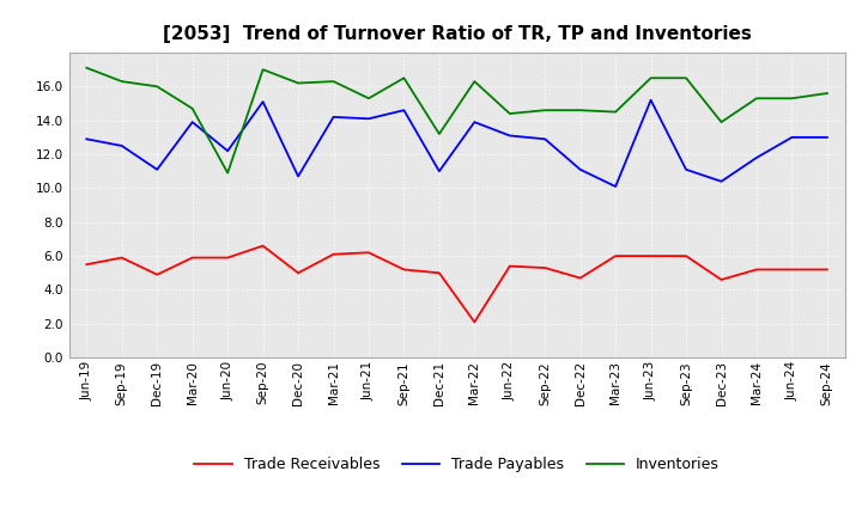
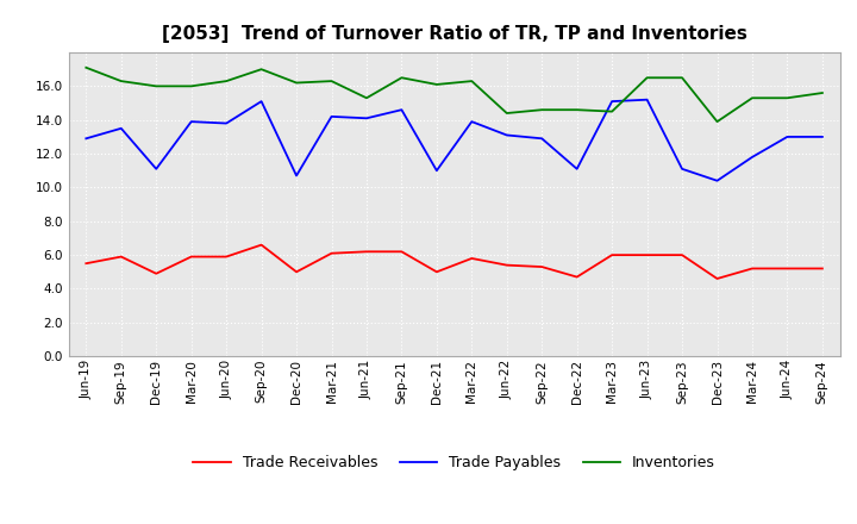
Trade Payables/Sep-19: 12.5 -> 13.5
Inventories/Mar-20: 14.7 -> 16.0
Trade Payables/Jun-20: 12.2 -> 13.8
Inventories/Jun-20: 10.9 -> 16.3
Trade Receivables/Sep-21: 5.2 -> 6.2
Inventories/Dec-21: 13.2 -> 16.1
Trade Receivables/Mar-22: 2.1 -> 5.8
Trade Payables/Mar-23: 10.1 -> 15.1
